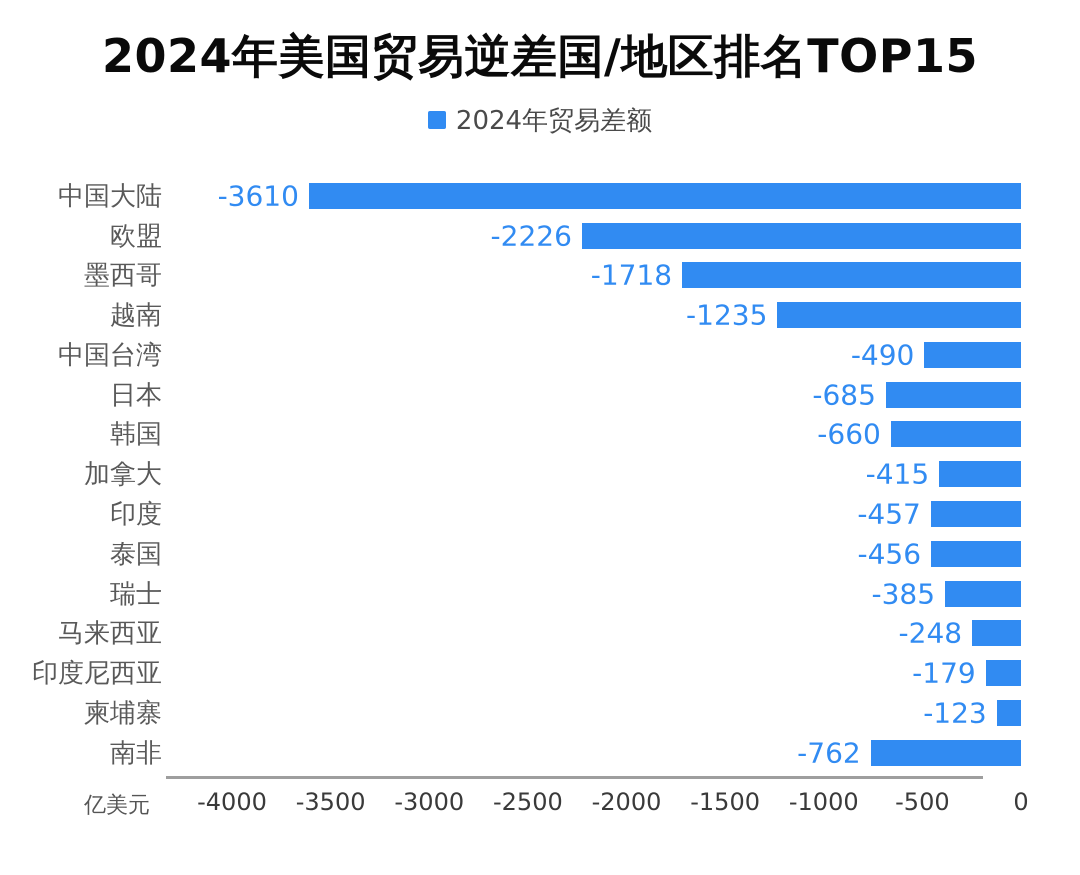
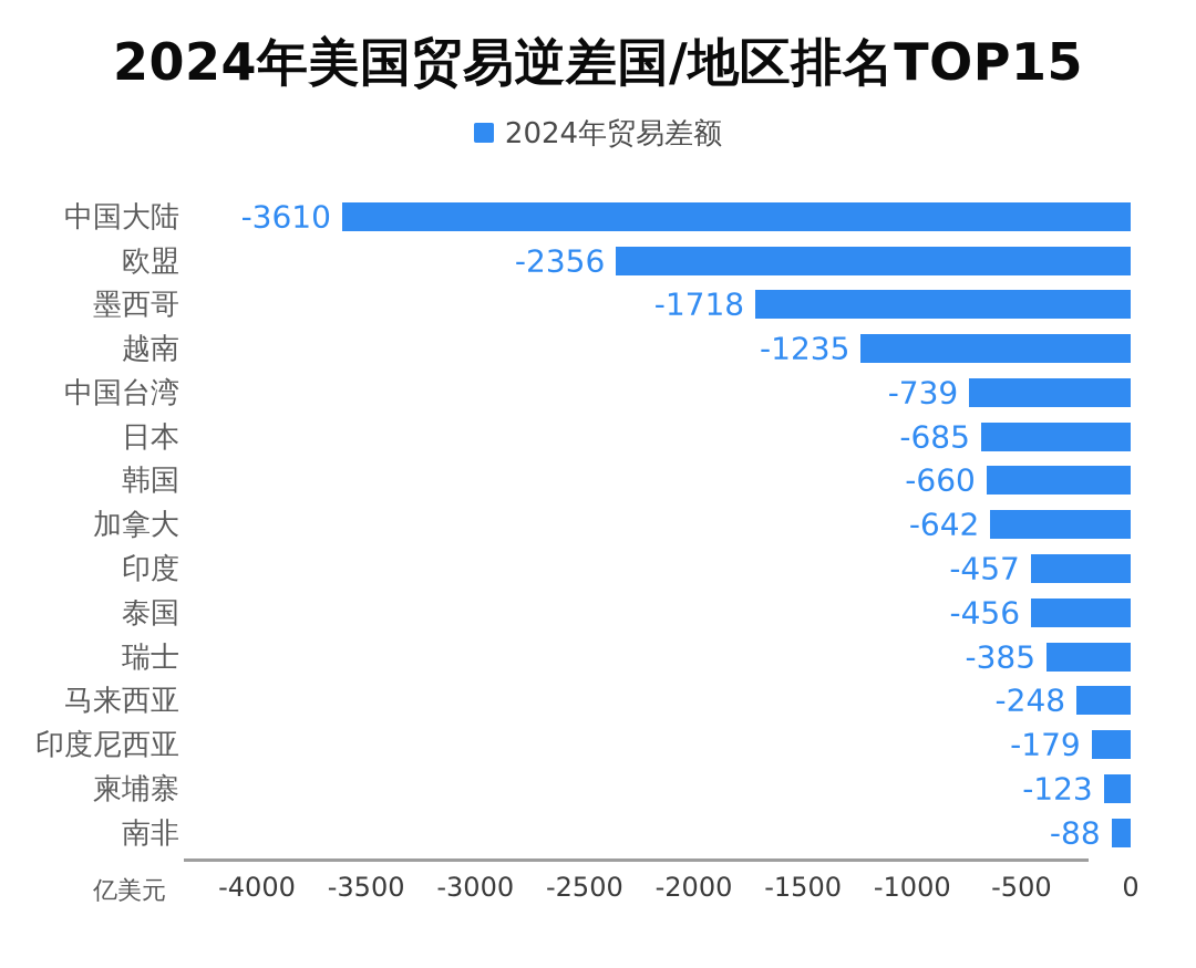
欧盟: -2226 -> -2356
中国台湾: -490 -> -739
加拿大: -415 -> -642
南非: -762 -> -88
